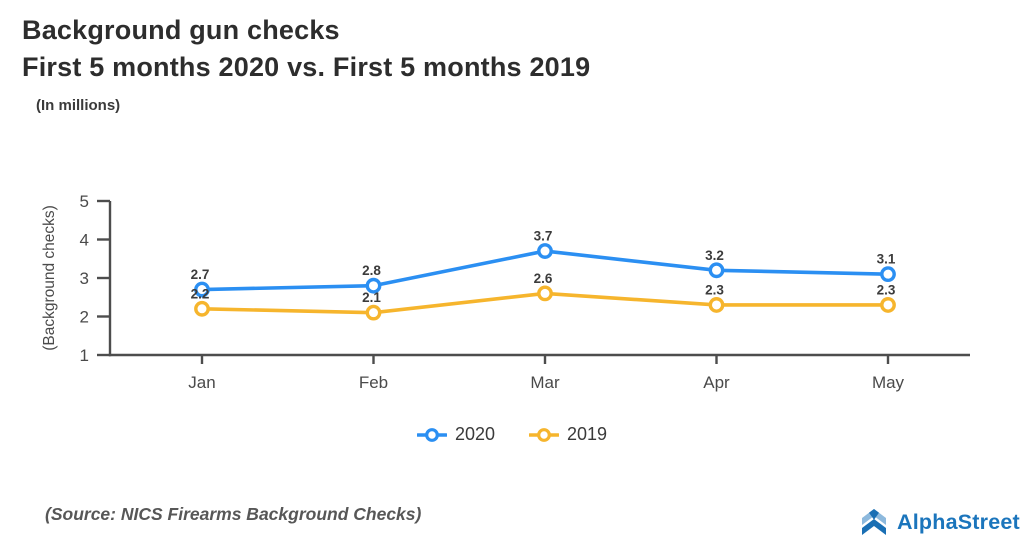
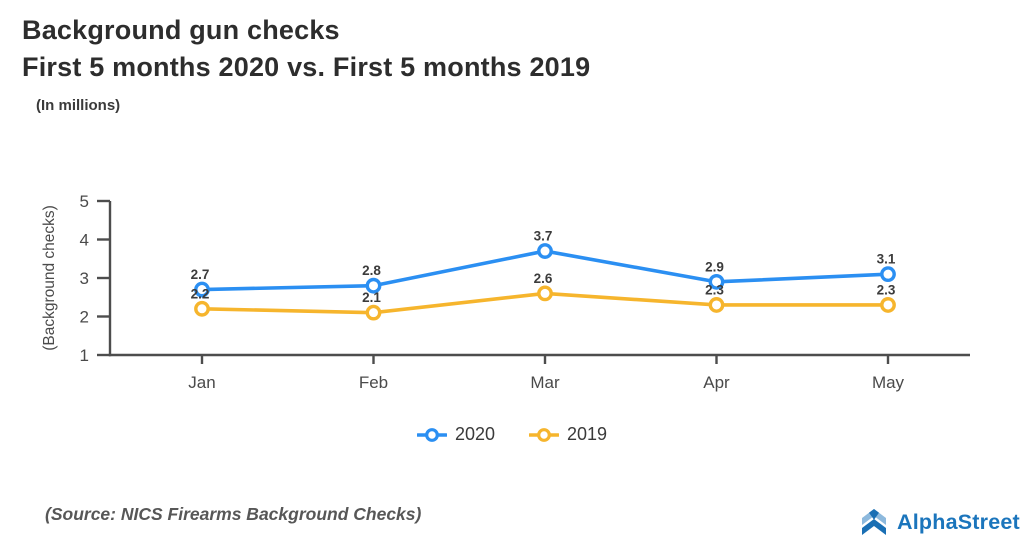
2020/Apr: 3.2 -> 2.9
